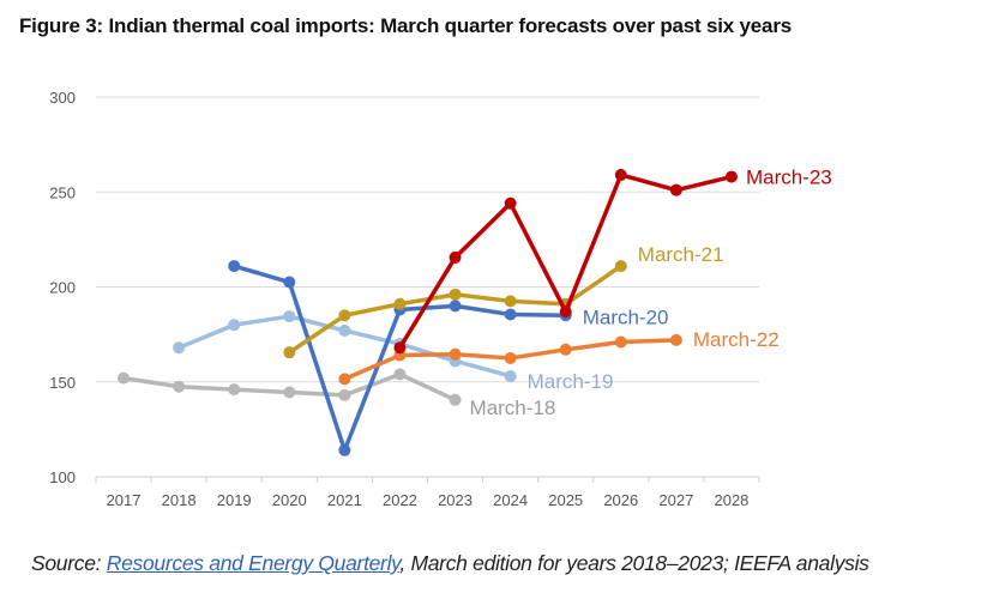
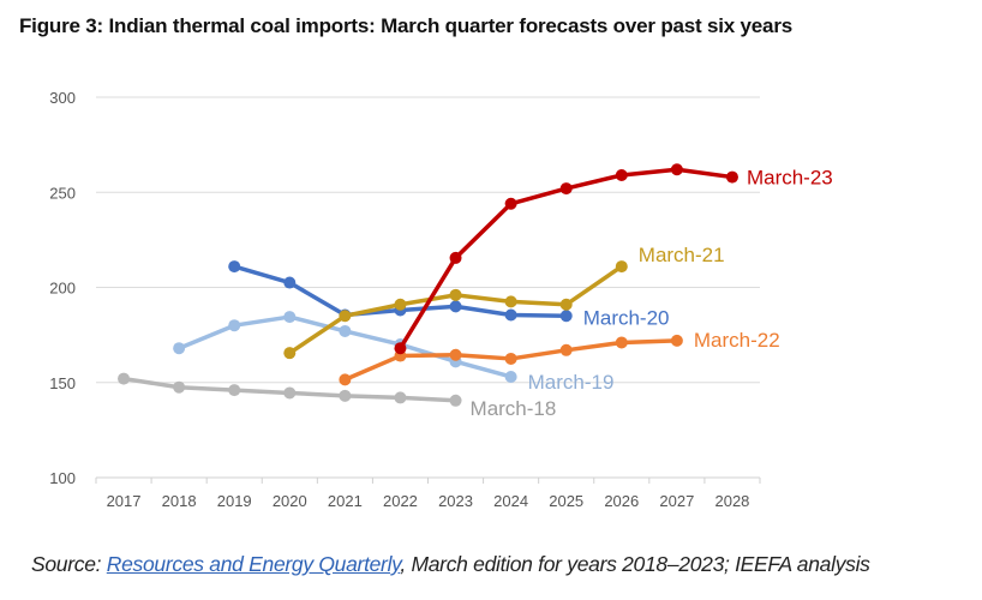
March-20/2021: 114 -> 186
March-18/2022: 154 -> 142
March-23/2025: 187 -> 252
March-23/2027: 251 -> 262
